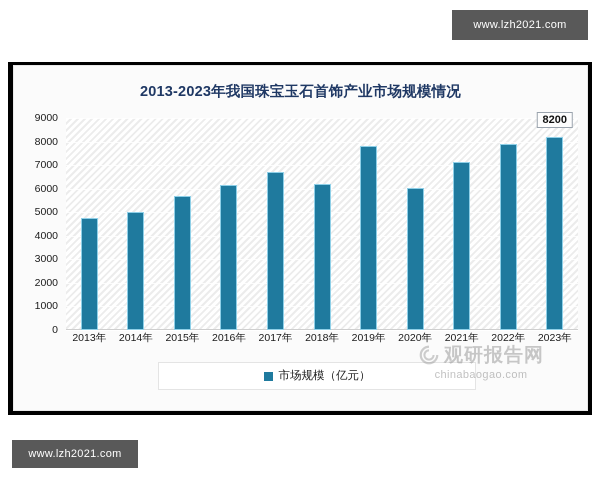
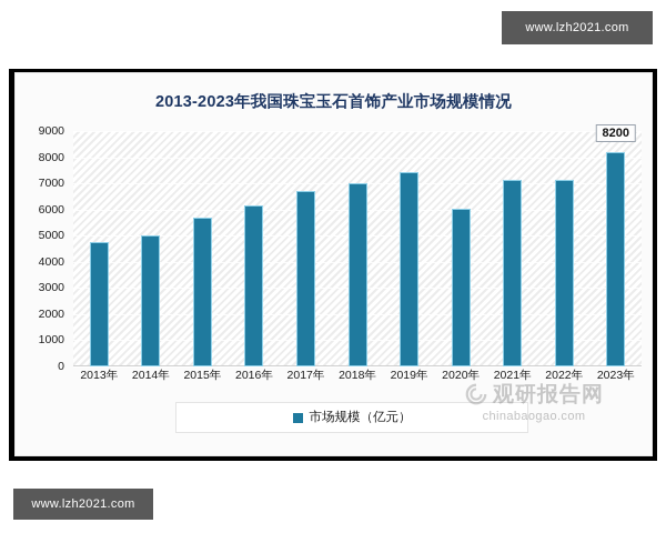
2018年: 6200 -> 7000
2019年: 7800 -> 7400
2022年: 7900 -> 7200
